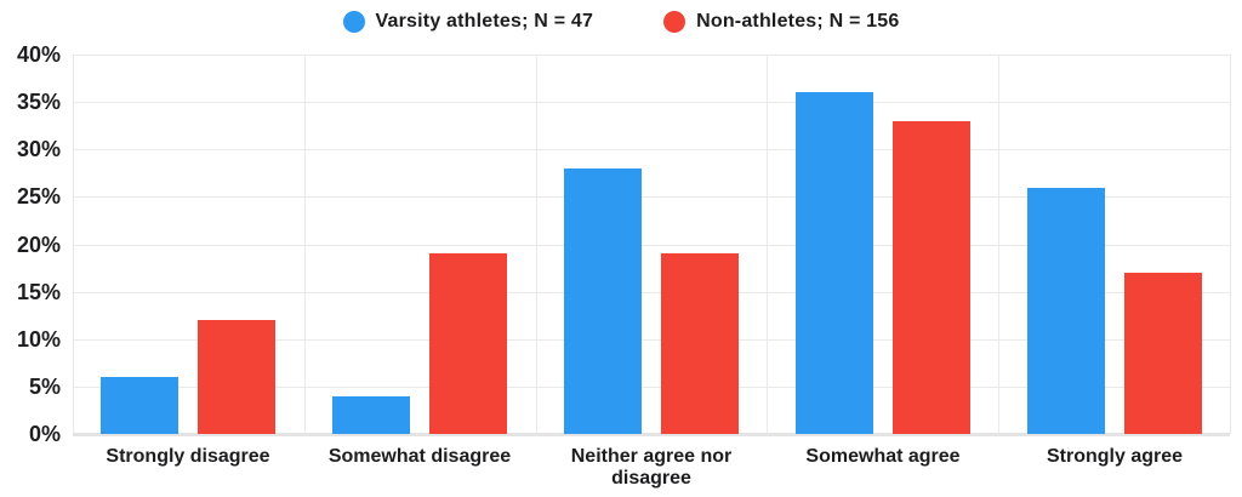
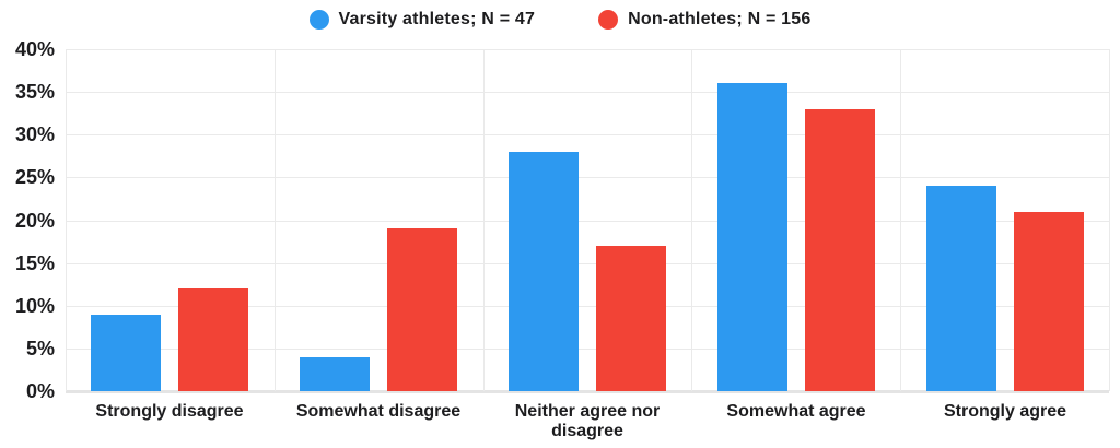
Varsity athletes; N = 47/Strongly disagree: 6% -> 9%
Non-athletes; N = 156/Neither agree nor disagree: 19% -> 17%
Varsity athletes; N = 47/Strongly agree: 26% -> 24%
Non-athletes; N = 156/Strongly agree: 17% -> 21%
